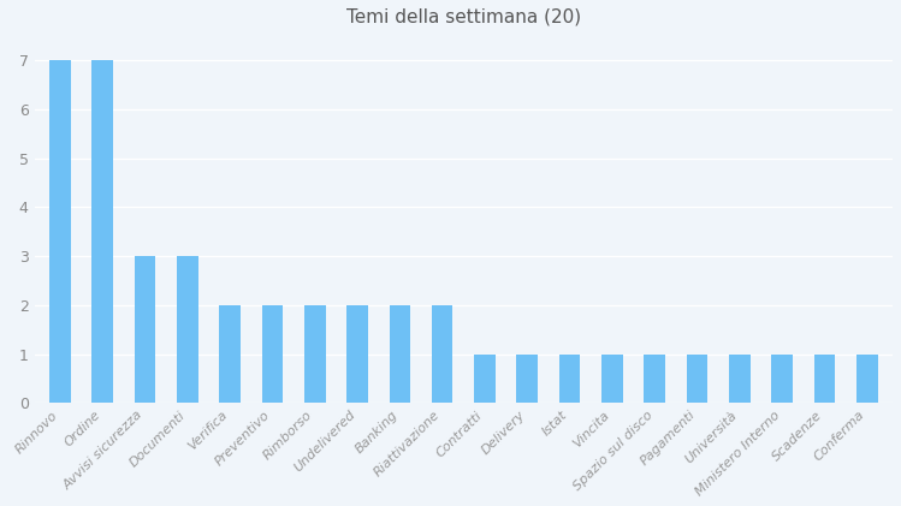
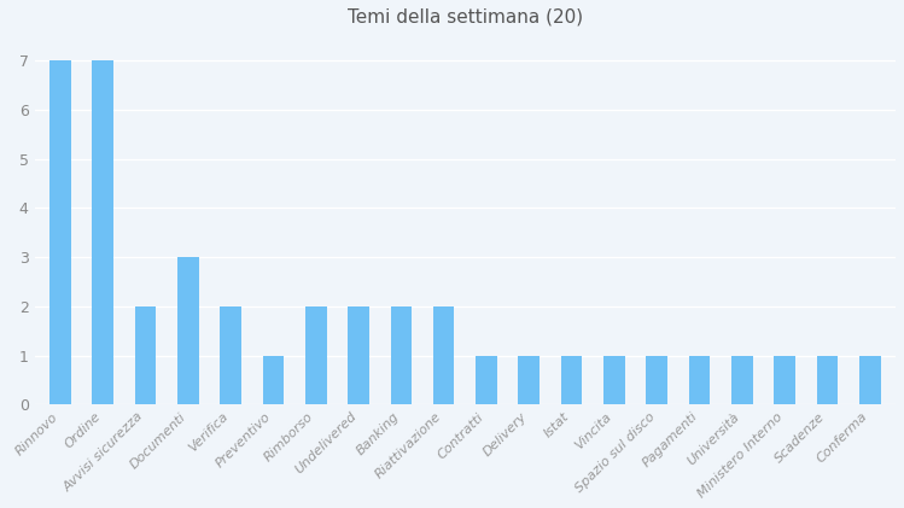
Avvisi sicurezza: 3 -> 2
Preventivo: 2 -> 1
